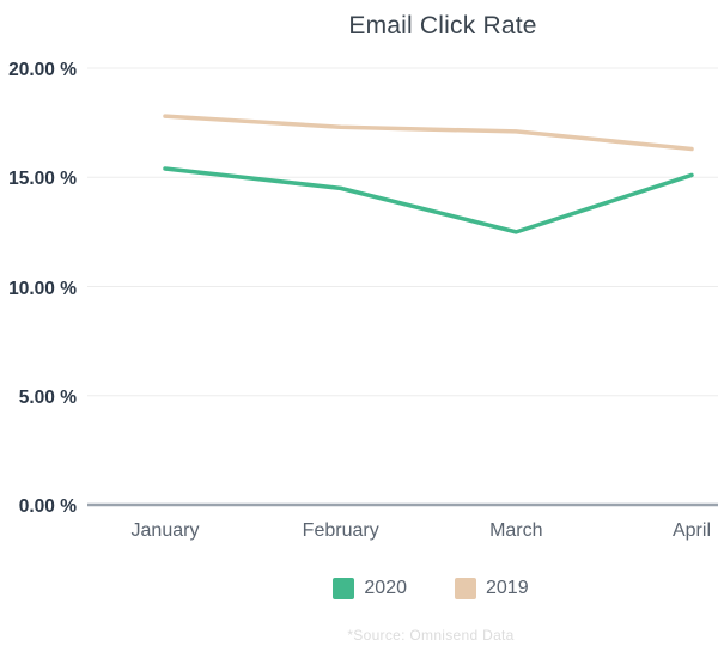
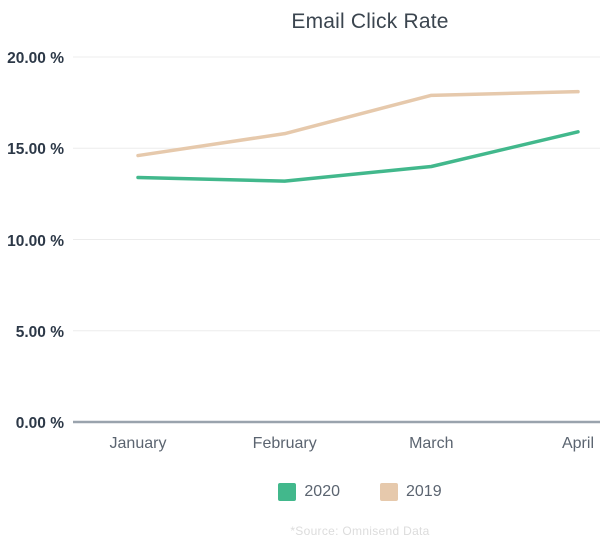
2020/January: 15.4% -> 13.4%
2019/January: 17.8% -> 14.6%
2020/February: 14.5% -> 13.2%
2019/February: 17.3% -> 15.8%
2020/March: 12.5% -> 14.0%
2019/March: 17.1% -> 17.9%
2020/April: 15.1% -> 15.9%
2019/April: 16.3% -> 18.1%
